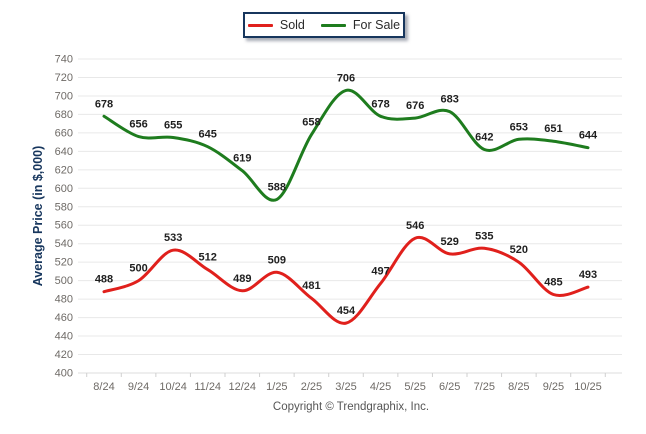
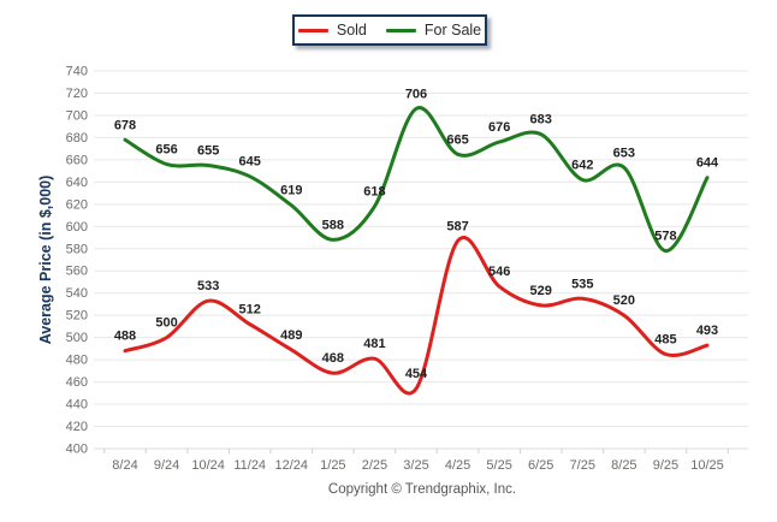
Sold/1/25: 509 -> 468
For Sale/2/25: 658 -> 618
Sold/4/25: 497 -> 587
For Sale/4/25: 678 -> 665
For Sale/9/25: 651 -> 578
